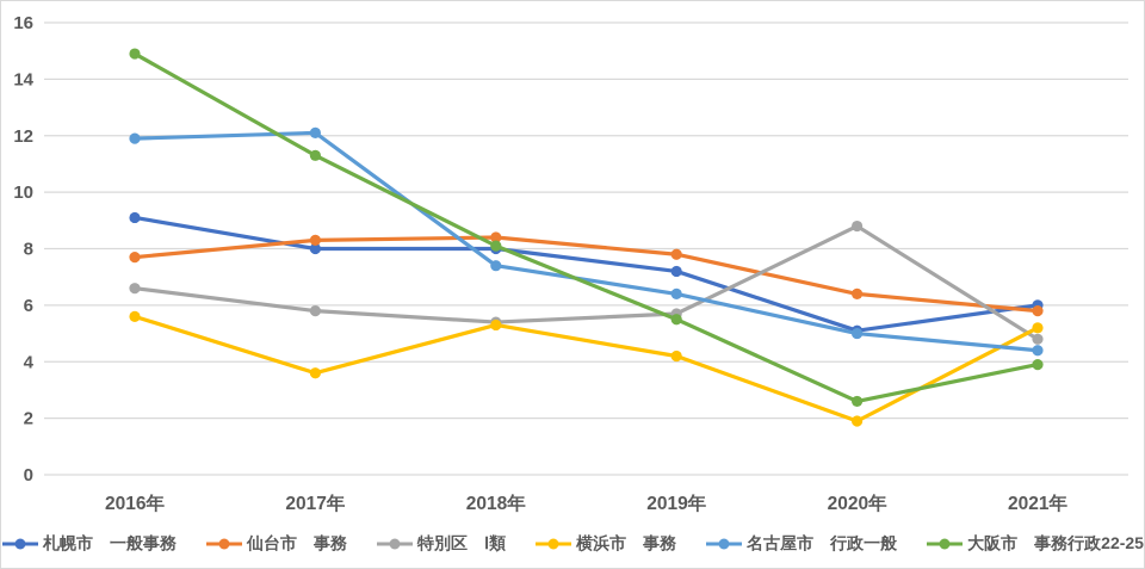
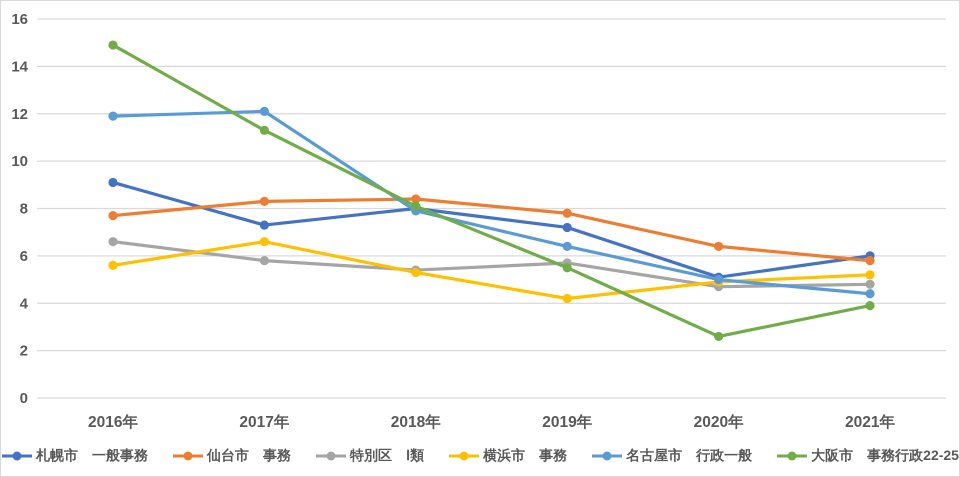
札幌市 一般事務/2017年: 8.0 -> 7.3
横浜市 事務/2017年: 3.6 -> 6.6
名古屋市 行政一般/2018年: 7.4 -> 7.9
特別区 Ⅰ類/2020年: 8.8 -> 4.7
横浜市 事務/2020年: 1.9 -> 4.9
